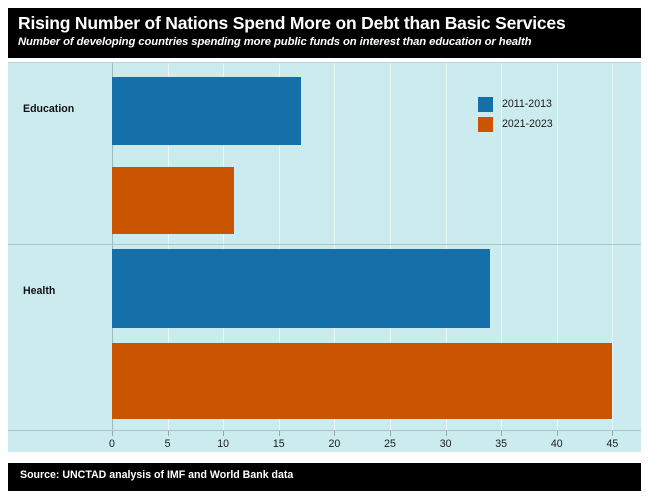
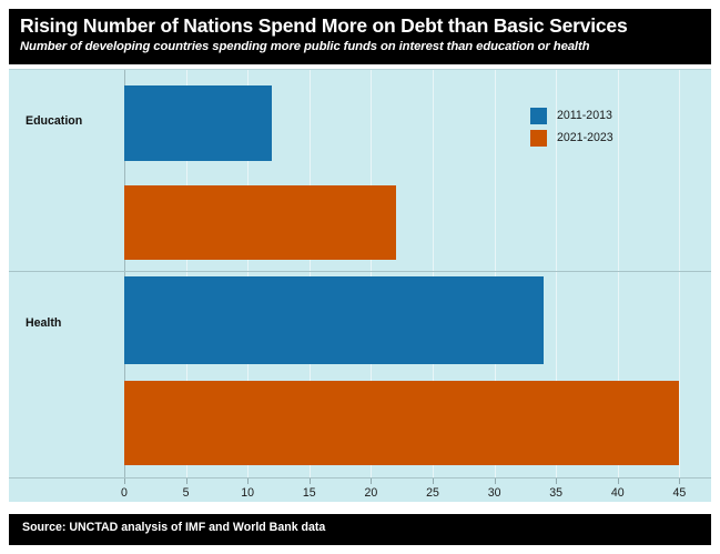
2011-2013/Education: 17 -> 12
2021-2023/Education: 11 -> 22
